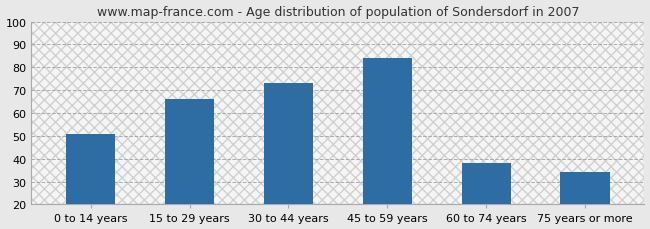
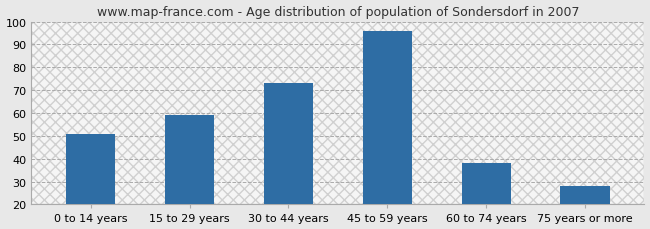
15 to 29 years: 66 -> 59
45 to 59 years: 84 -> 96
75 years or more: 34 -> 28
